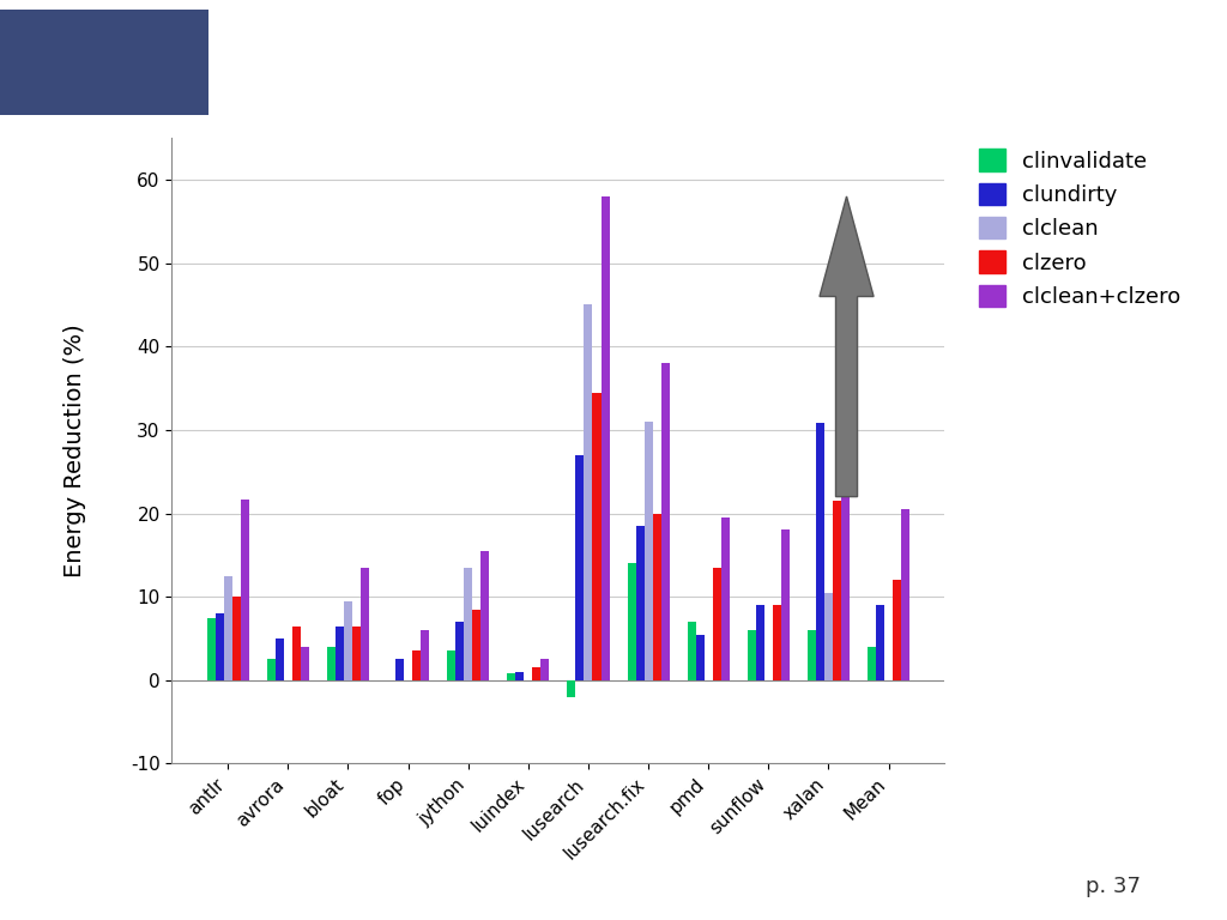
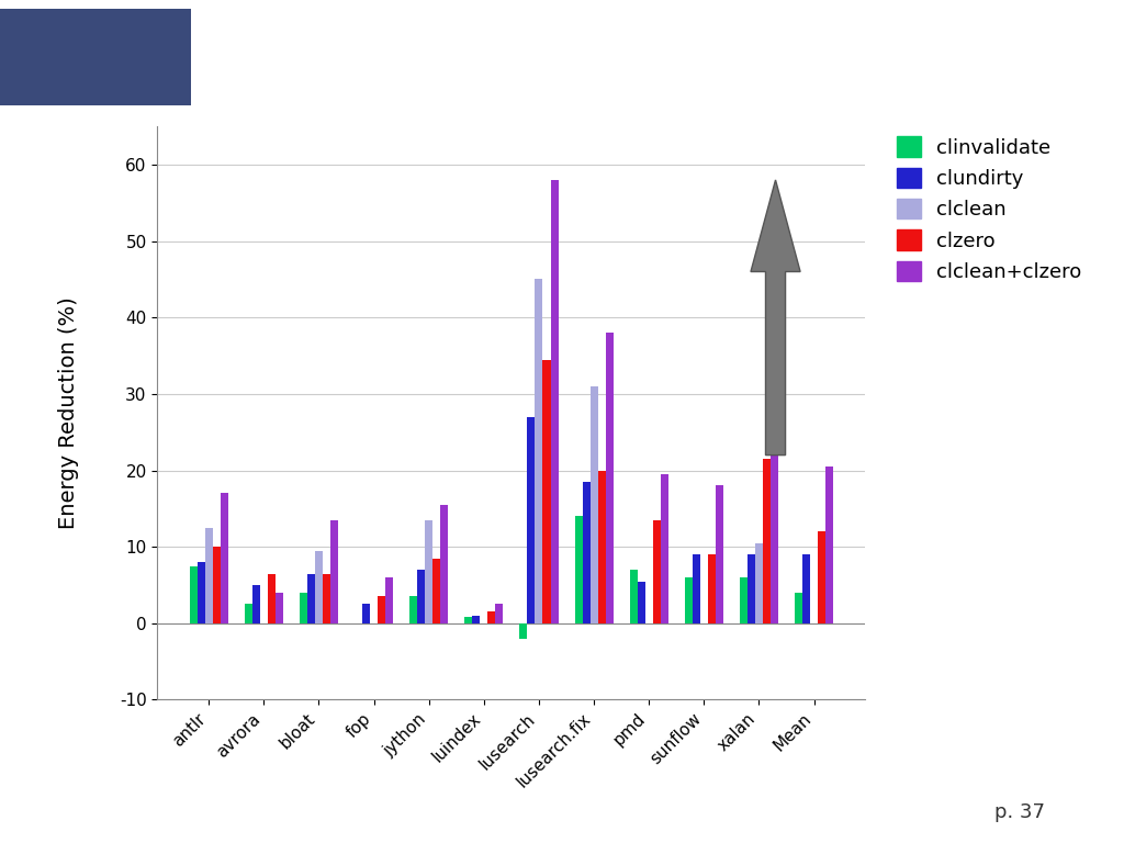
clclean+clzero/antlr: 21.6 -> 17.0
clundirty/xalan: 30.8 -> 9.0
